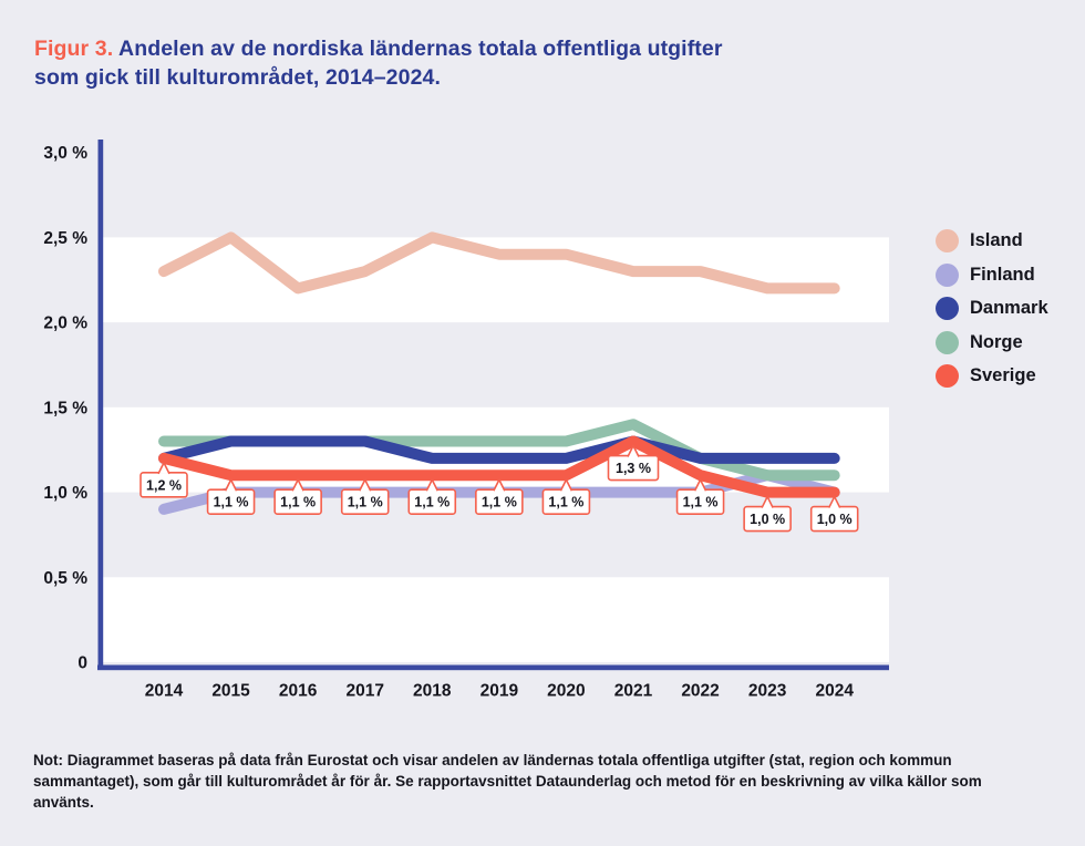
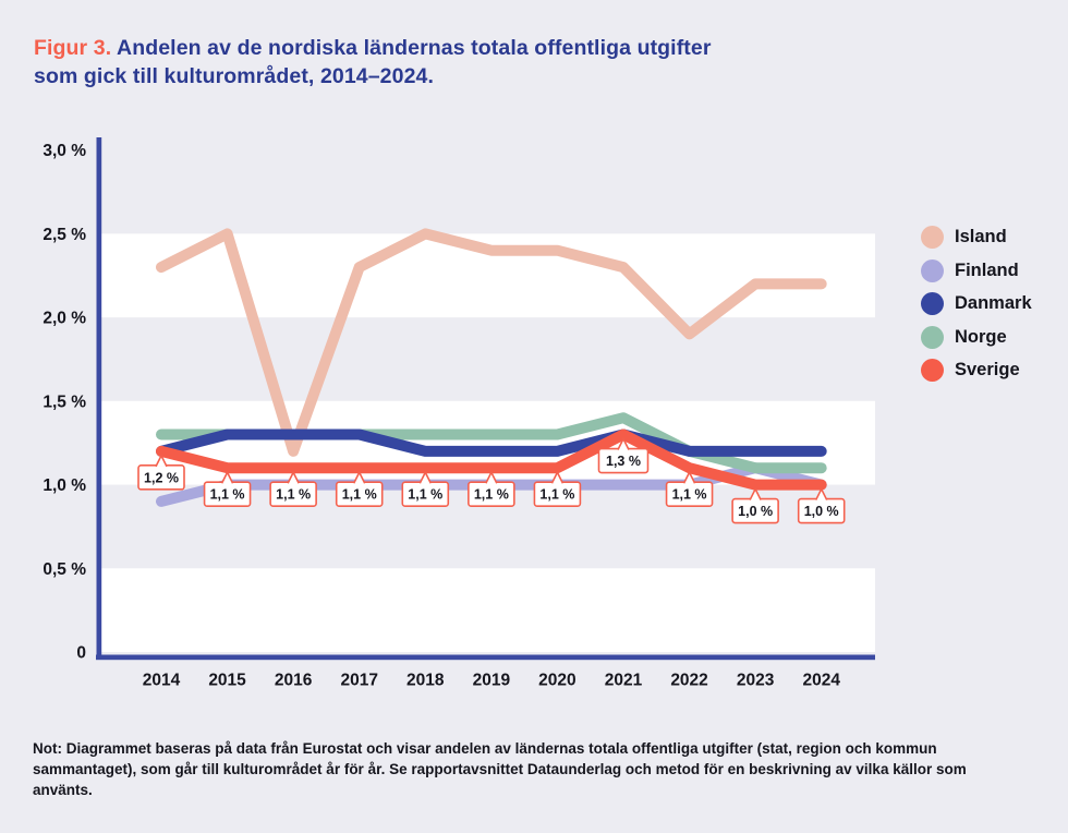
Island/2016: 2,2% -> 1,2%
Island/2022: 2,3% -> 1,9%
